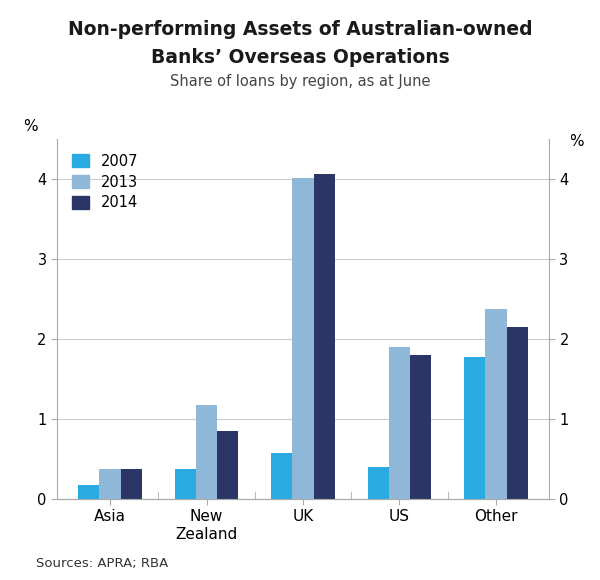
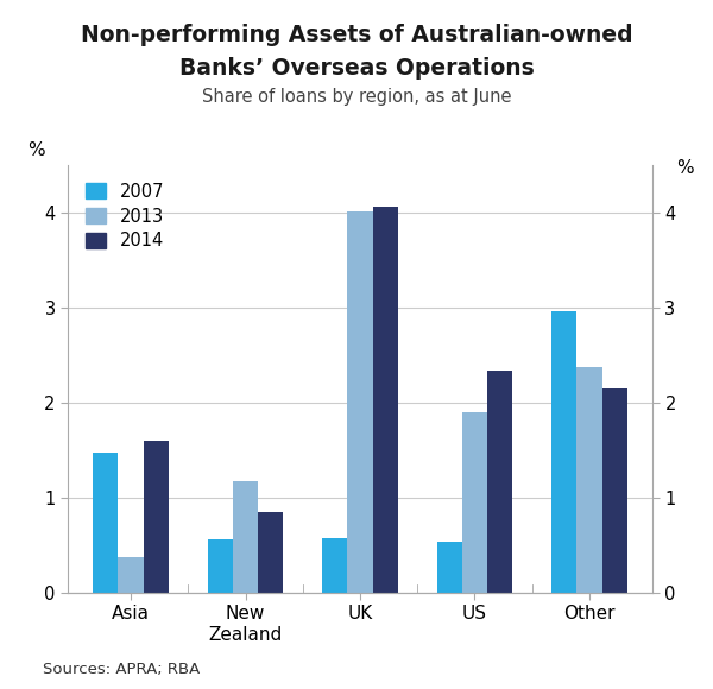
2007/Asia: 0.17 -> 1.48
2014/Asia: 0.37 -> 1.60
2007/New Zealand: 0.37 -> 0.56
2007/US: 0.40 -> 0.54
2014/US: 1.80 -> 2.34
2007/Other: 1.77 -> 2.96
